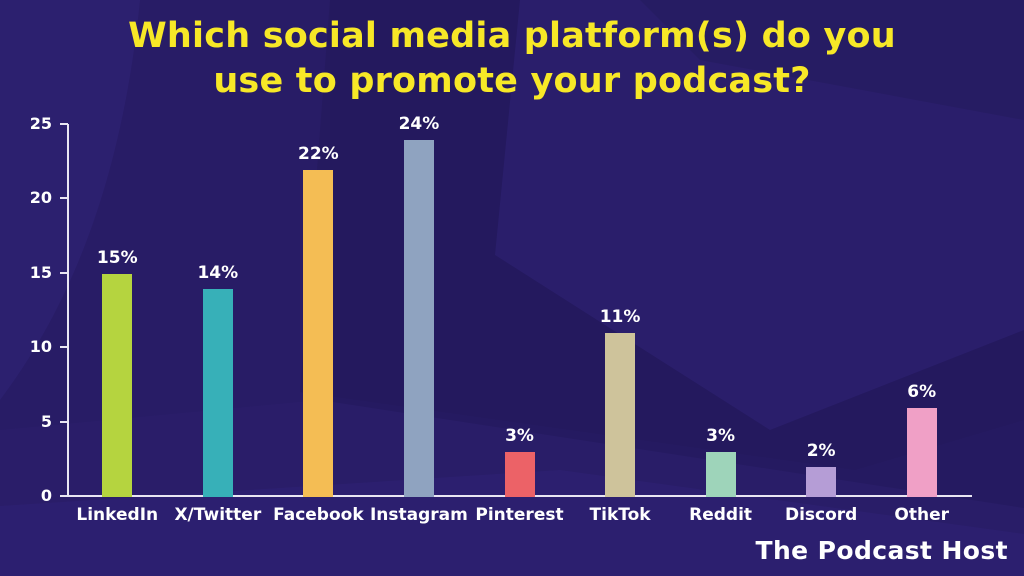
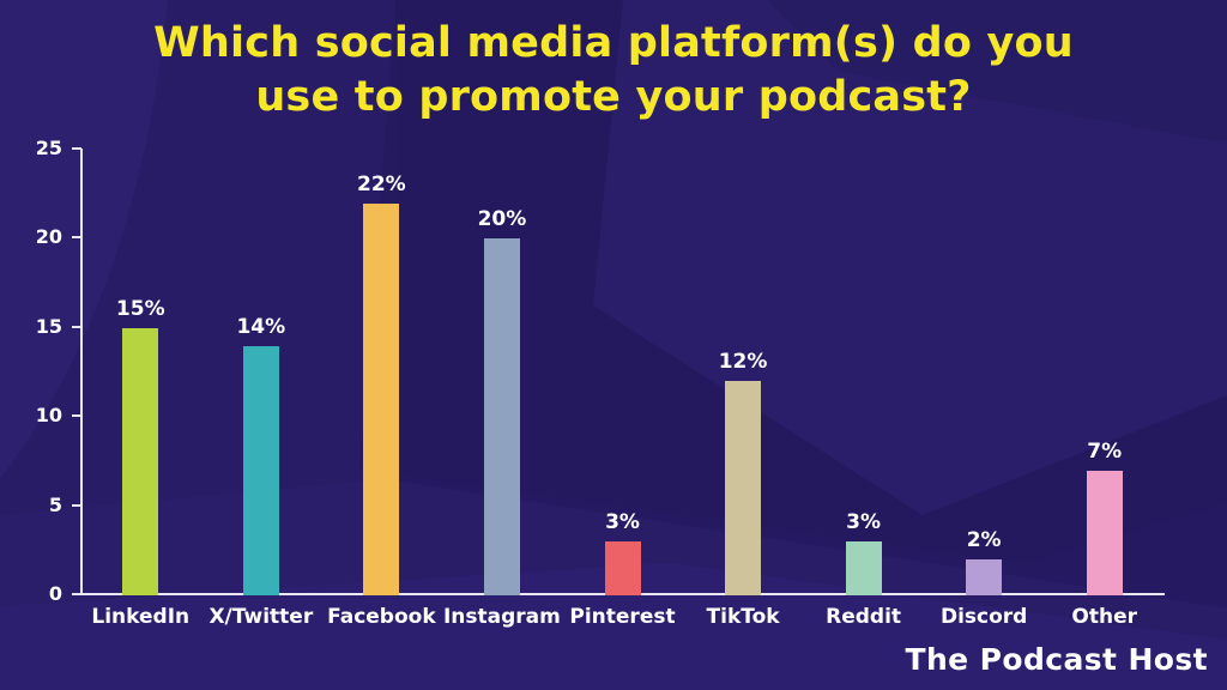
Instagram: 24% -> 20%
TikTok: 11% -> 12%
Other: 6% -> 7%
